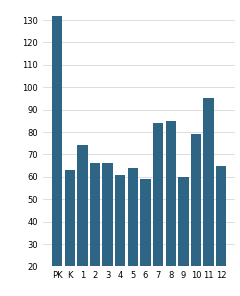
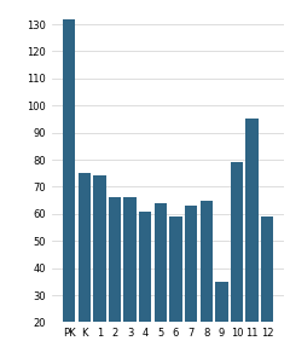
K: 63 -> 75
7: 84 -> 63
8: 85 -> 65
9: 60 -> 35
12: 65 -> 59
